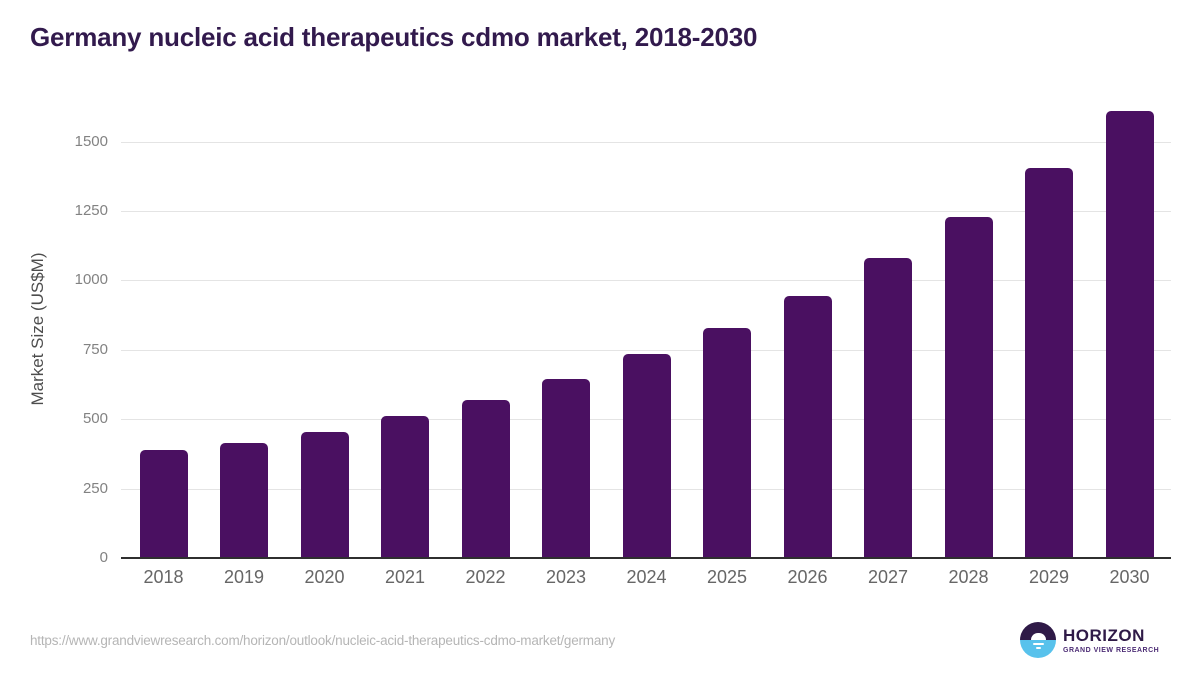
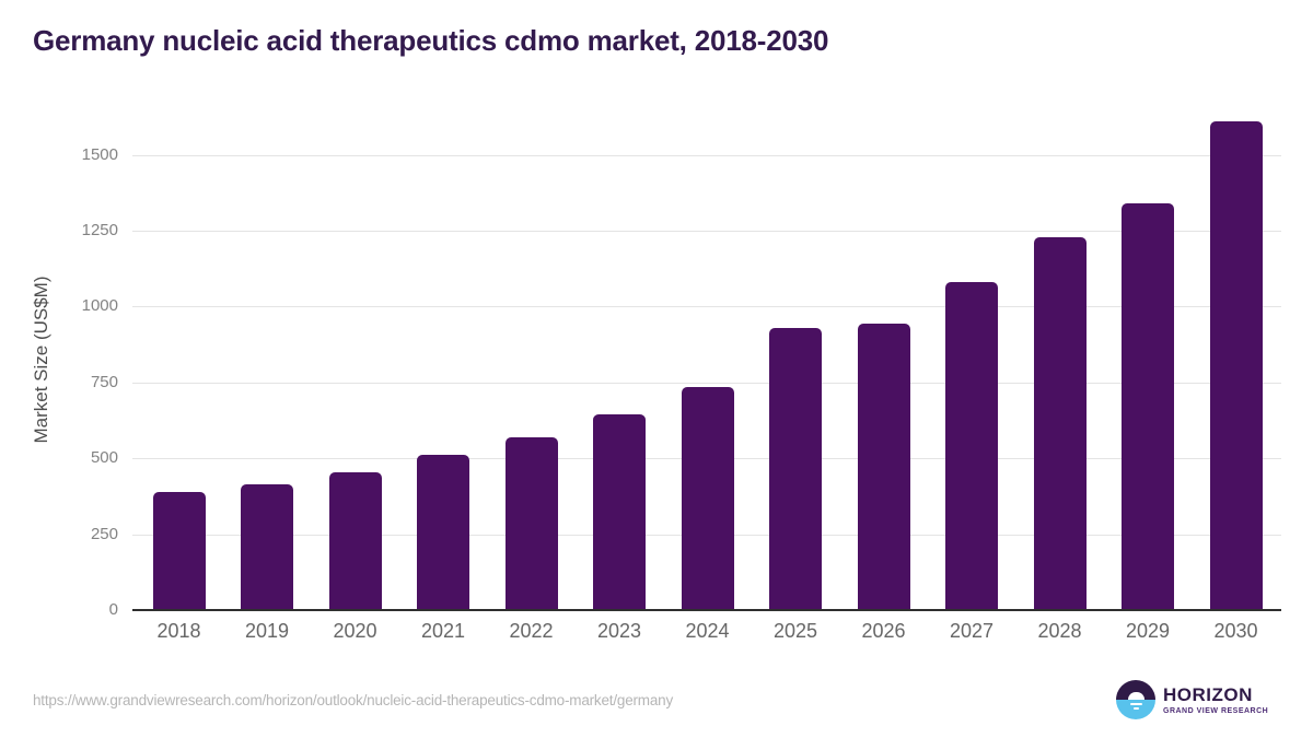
2025: 830 -> 930
2029: 1400 -> 1340
